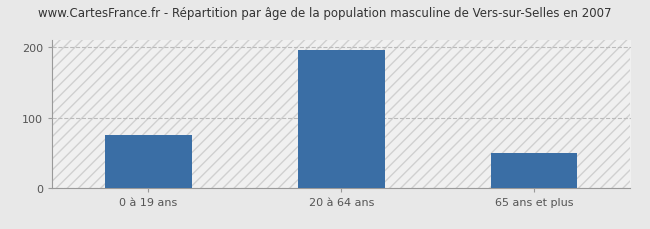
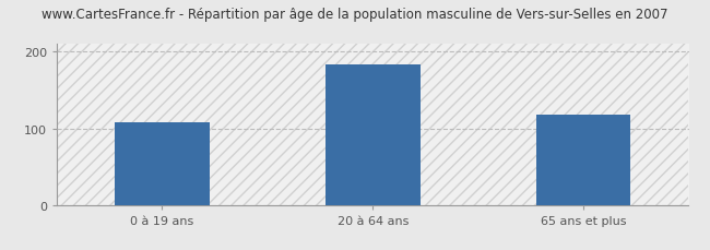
0 à 19 ans: 75 -> 108
20 à 64 ans: 197 -> 184
65 ans et plus: 50 -> 118
